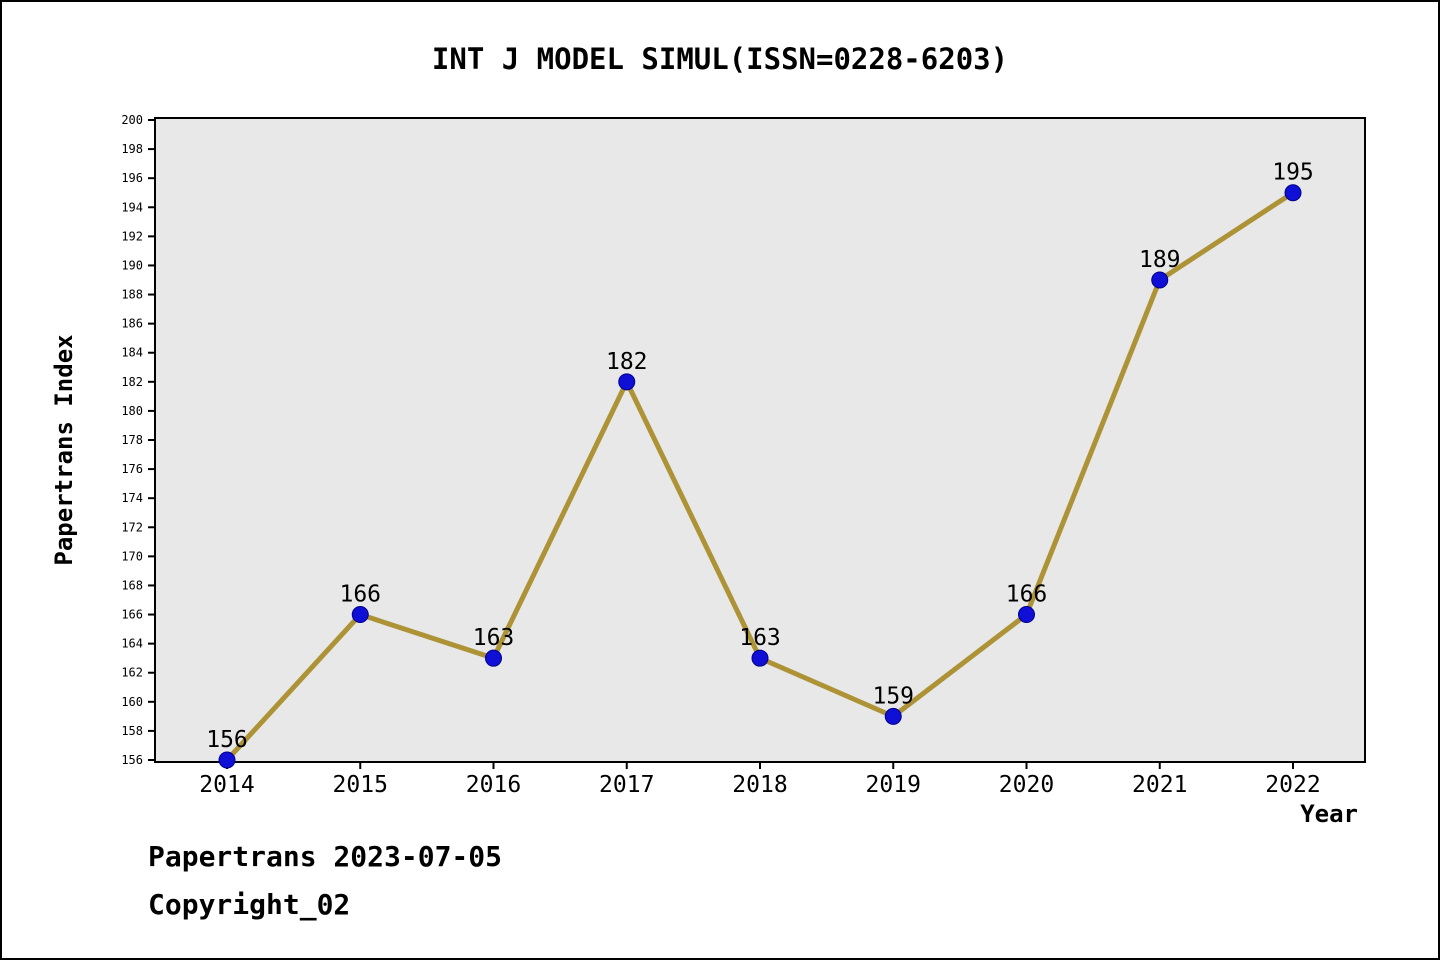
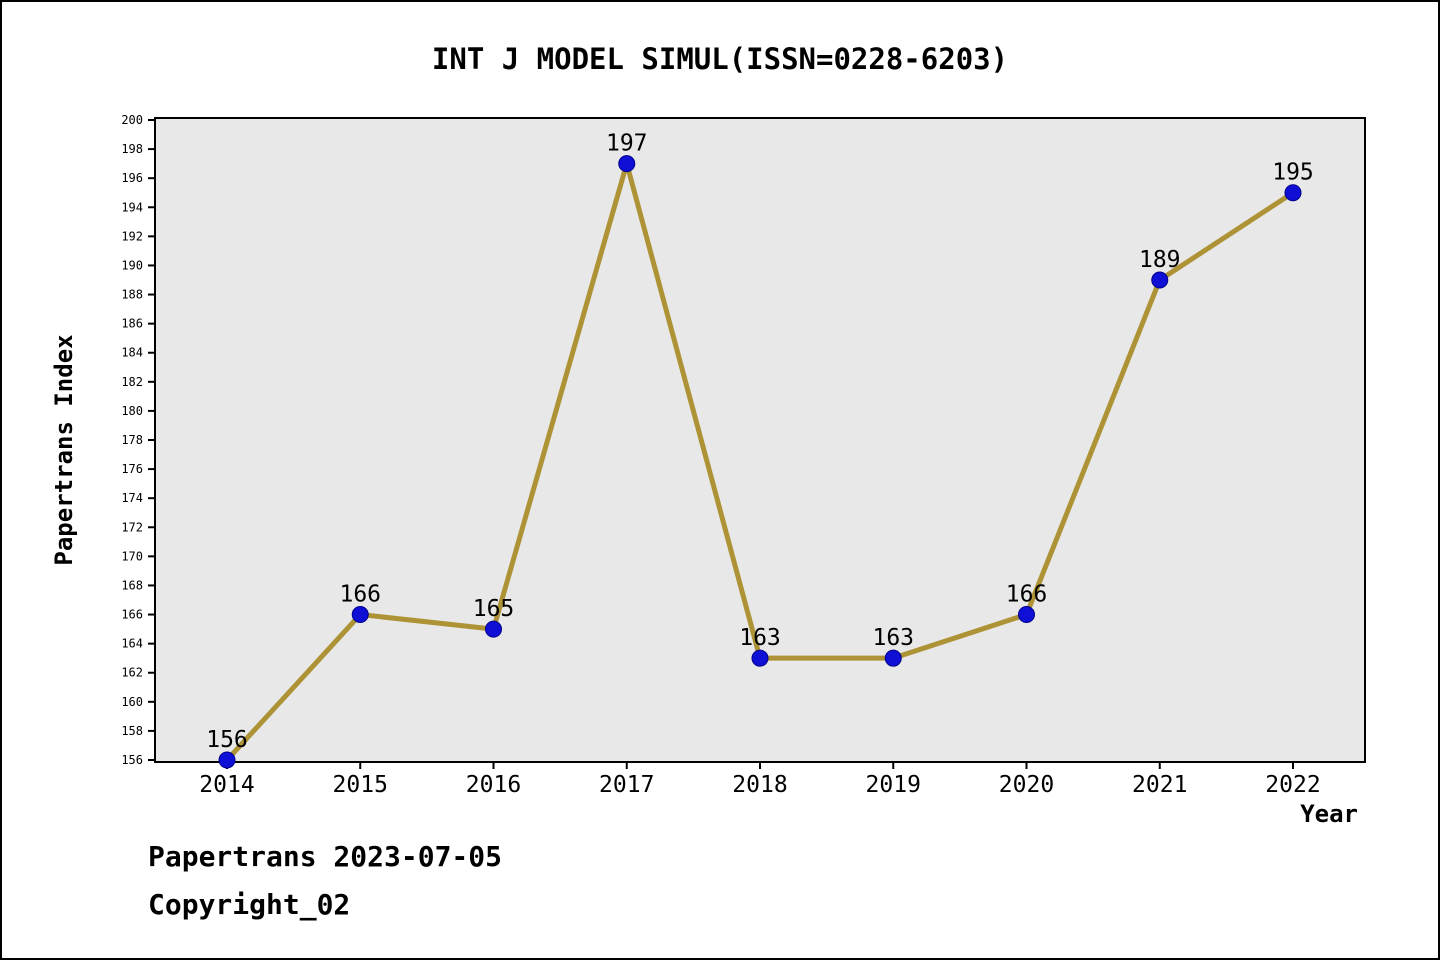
2016: 163 -> 165
2017: 182 -> 197
2019: 159 -> 163
